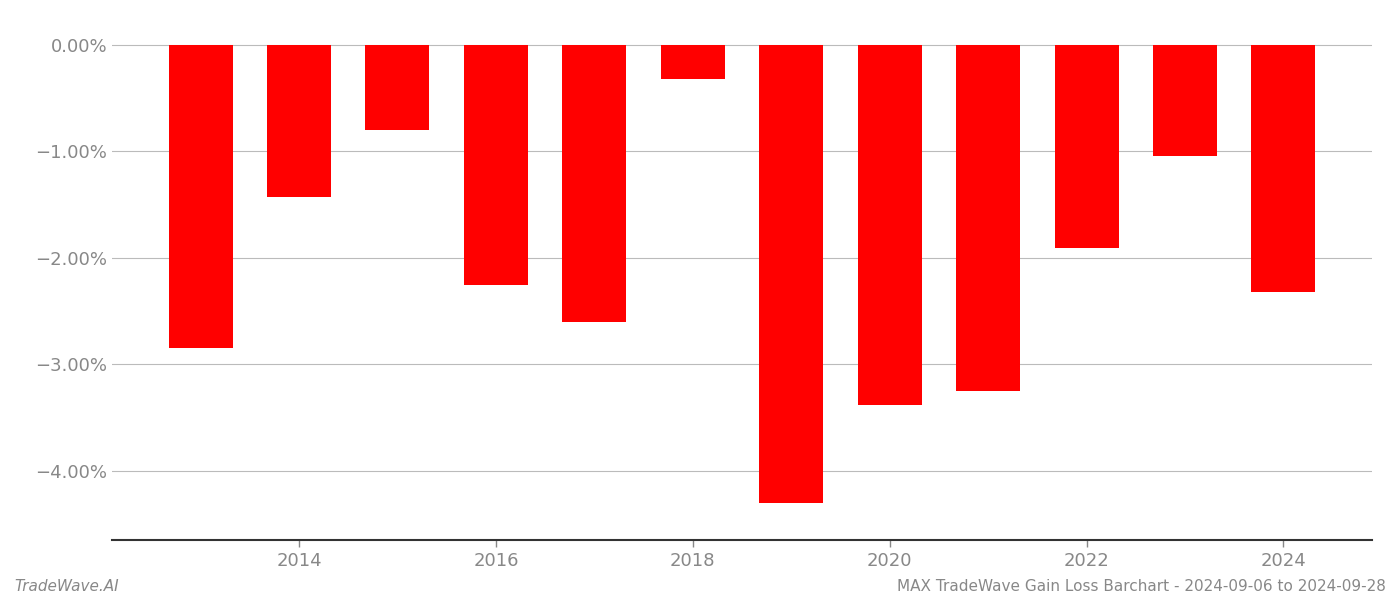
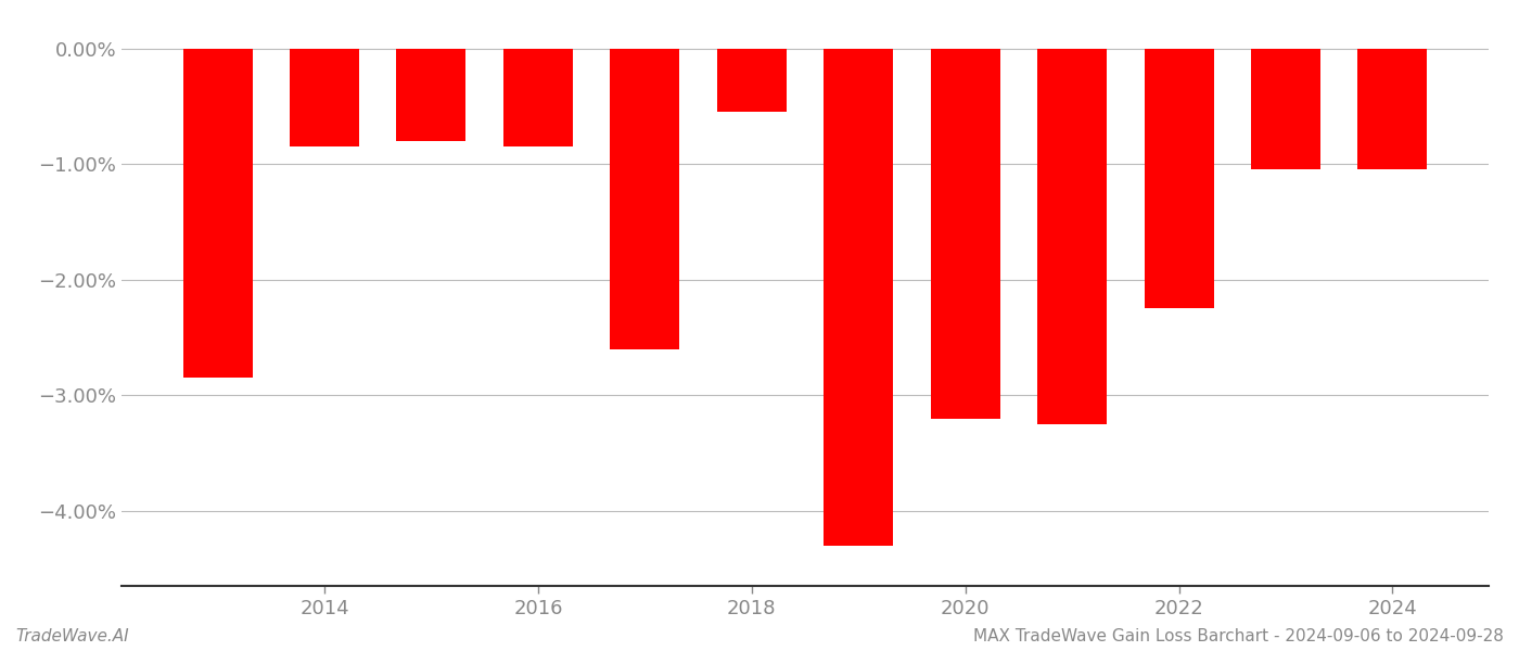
2014: -1.43% -> -0.85%
2016: -2.26% -> -0.85%
2018: -0.32% -> -0.55%
2020: -3.38% -> -3.20%
2022: -1.91% -> -2.25%
2024: -2.32% -> -1.05%
